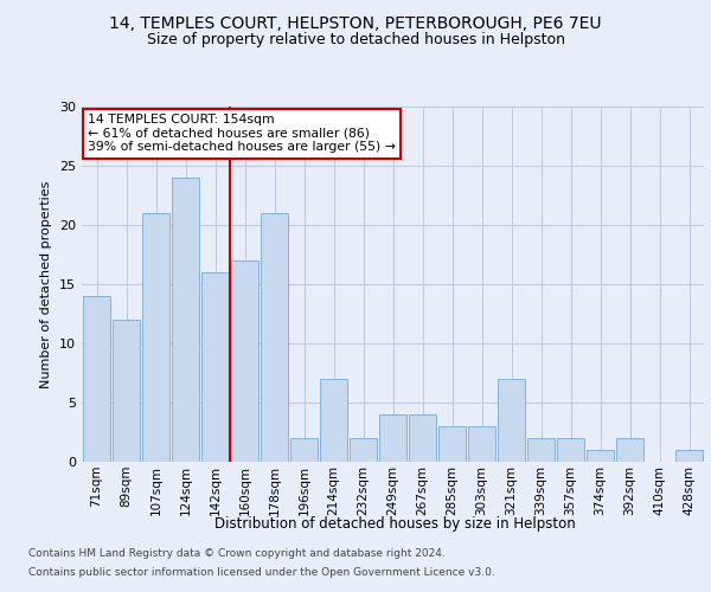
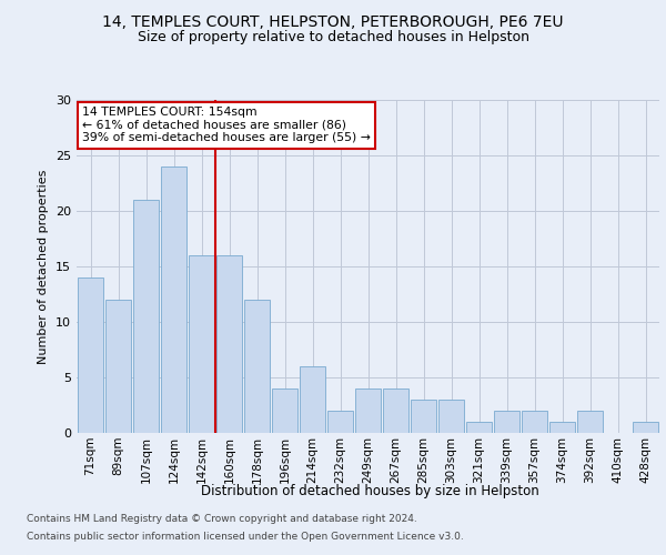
160sqm: 17 -> 16
178sqm: 21 -> 12
196sqm: 2 -> 4
214sqm: 7 -> 6
321sqm: 7 -> 1
